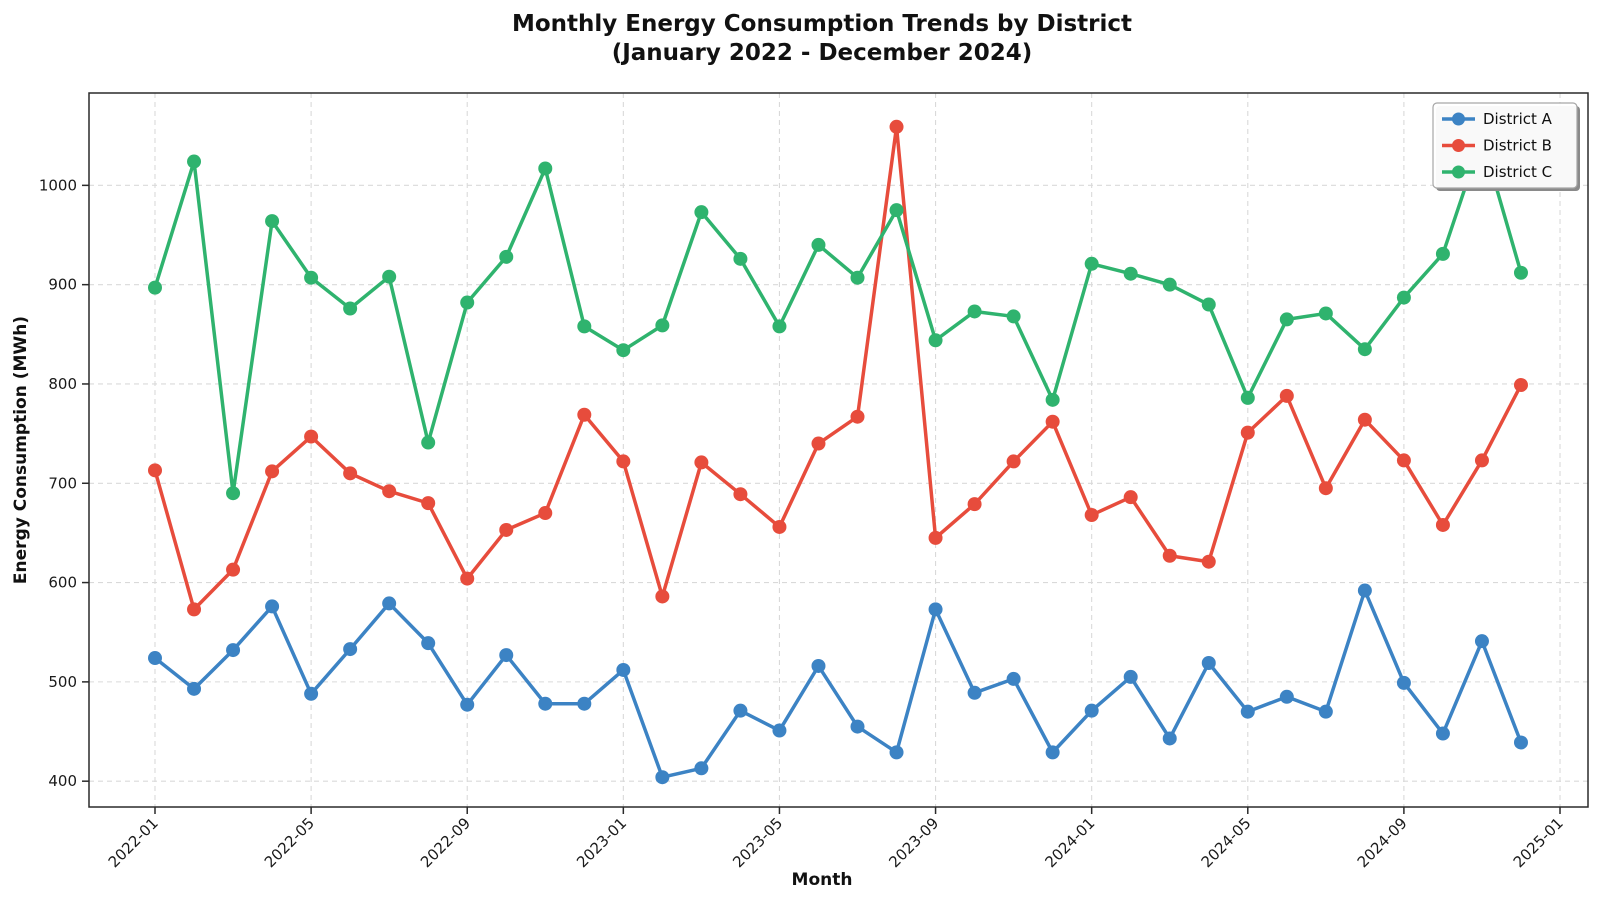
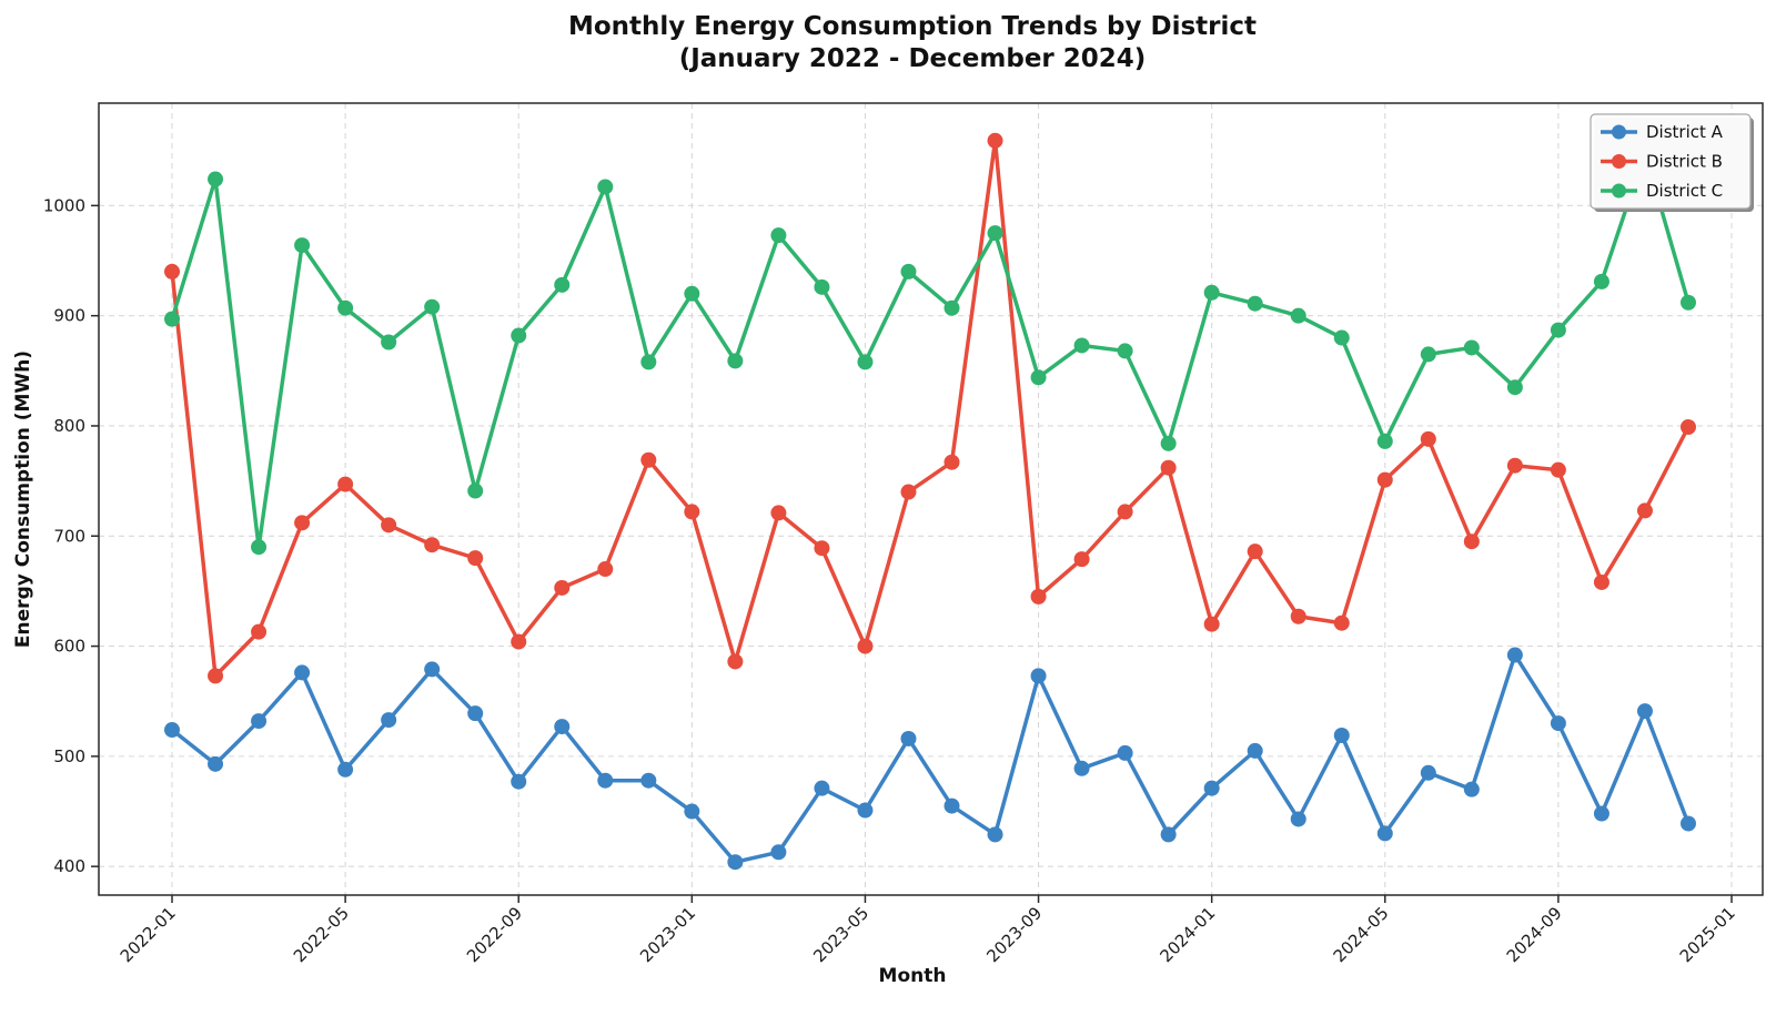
District B/2022-01: 710 -> 940
District A/2023-01: 510 -> 450
District C/2023-01: 830 -> 920
District B/2023-05: 660 -> 600
District B/2024-01: 670 -> 620
District A/2024-05: 470 -> 430
District A/2024-09: 500 -> 530
District B/2024-09: 720 -> 760
